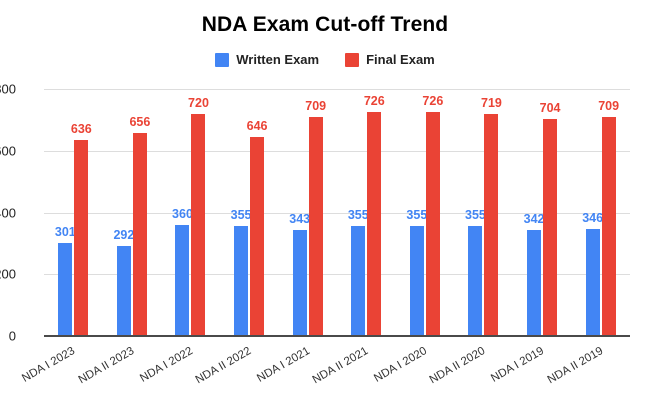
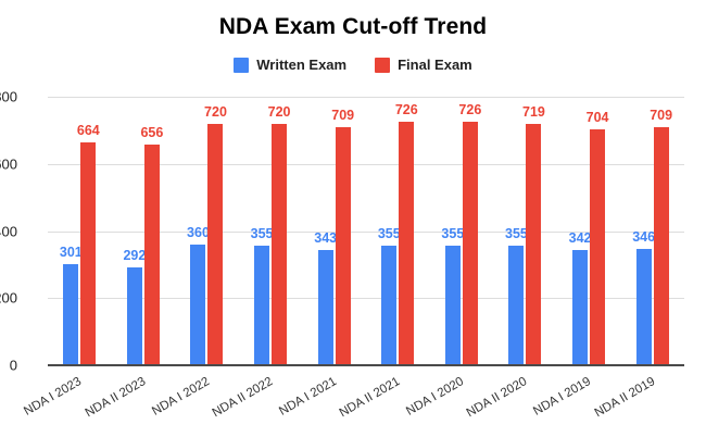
Final Exam/NDA I 2023: 636 -> 664
Final Exam/NDA II 2022: 646 -> 720
